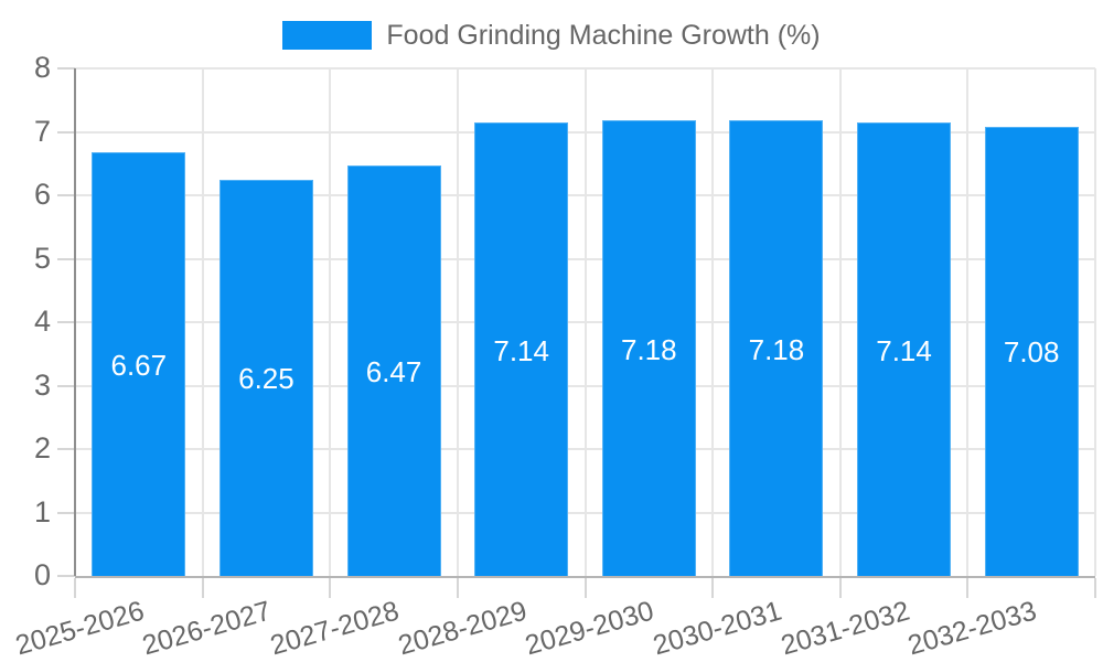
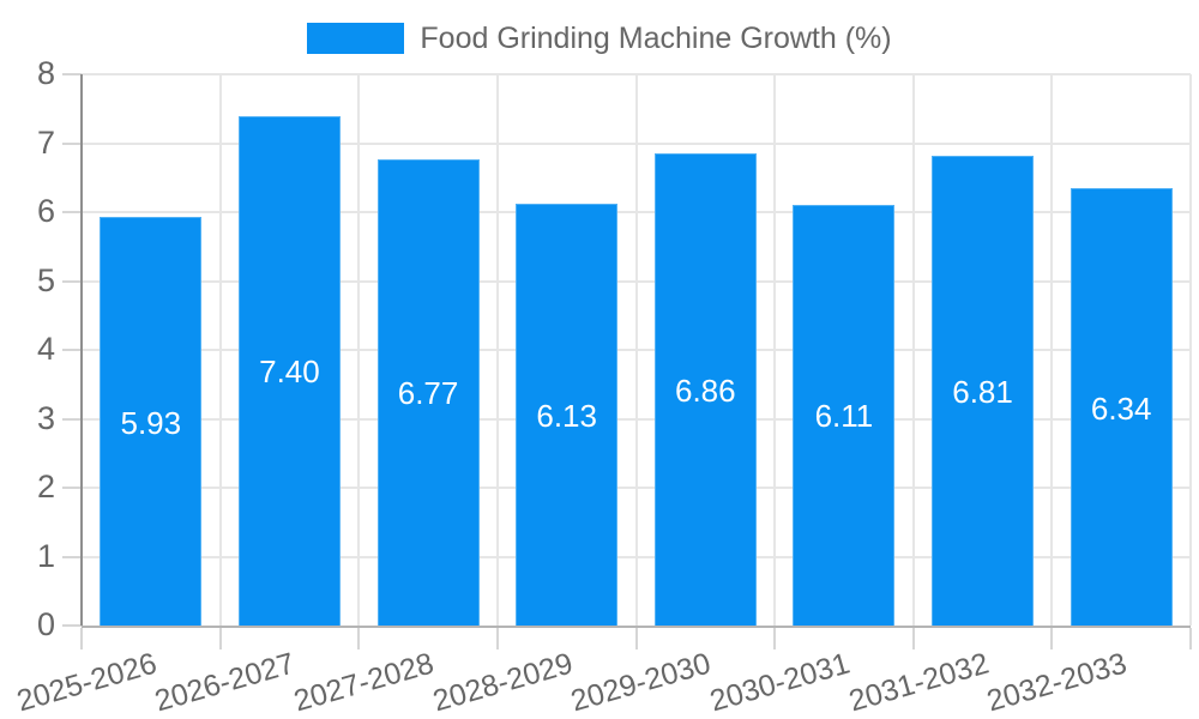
2025-2026: 6.67 -> 5.93
2026-2027: 6.25 -> 7.40
2027-2028: 6.47 -> 6.77
2028-2029: 7.14 -> 6.13
2029-2030: 7.18 -> 6.86
2030-2031: 7.18 -> 6.11
2031-2032: 7.14 -> 6.81
2032-2033: 7.08 -> 6.34
